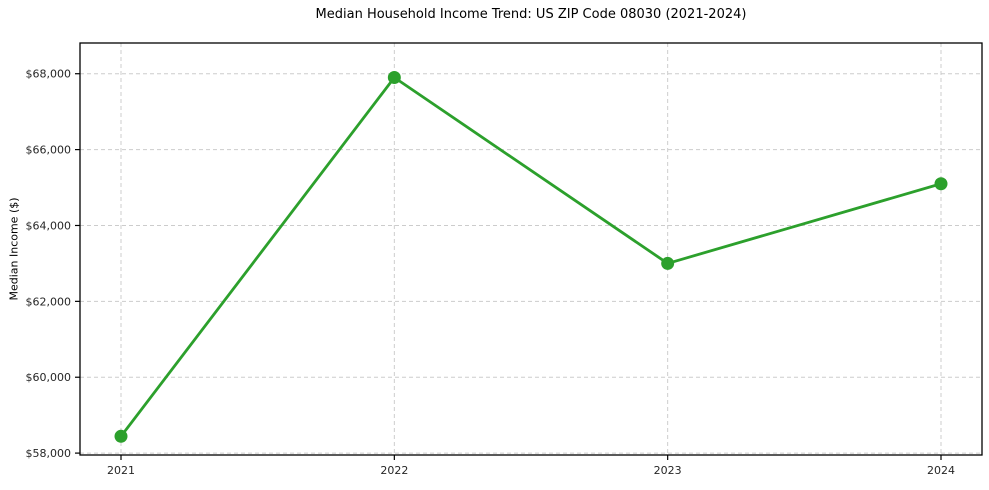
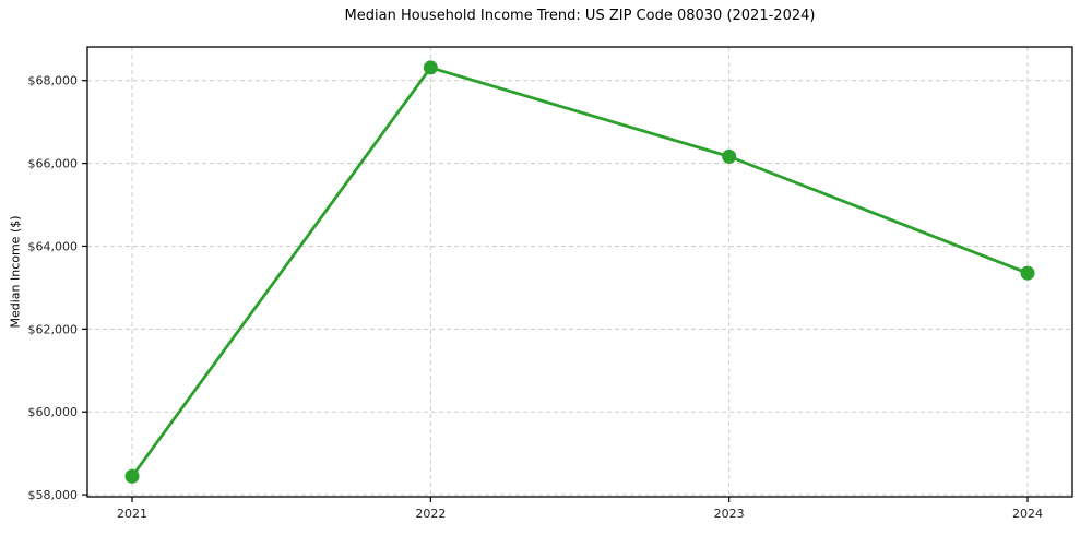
2022: $67900 -> $68300
2023: $63000 -> $66200
2024: $65100 -> $63400
